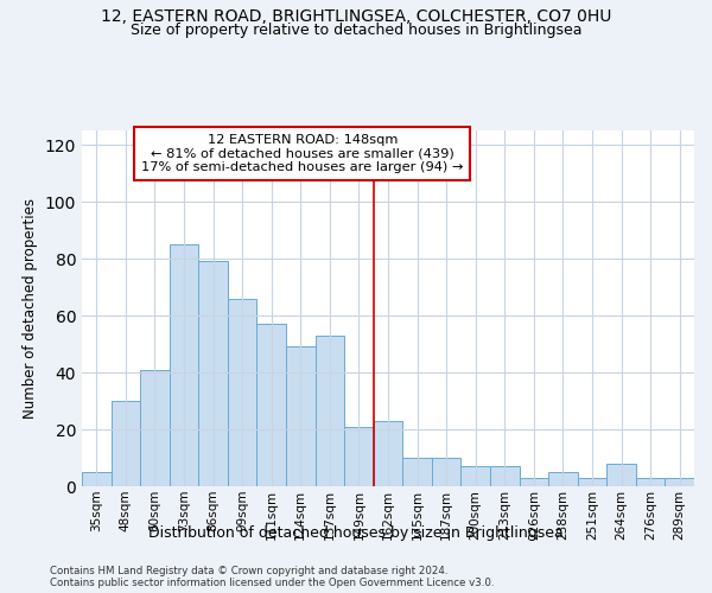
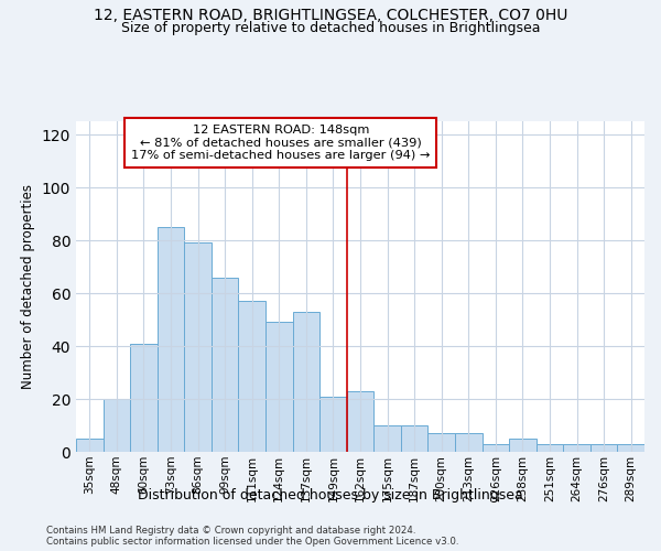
48sqm: 30 -> 20
264sqm: 8 -> 3
